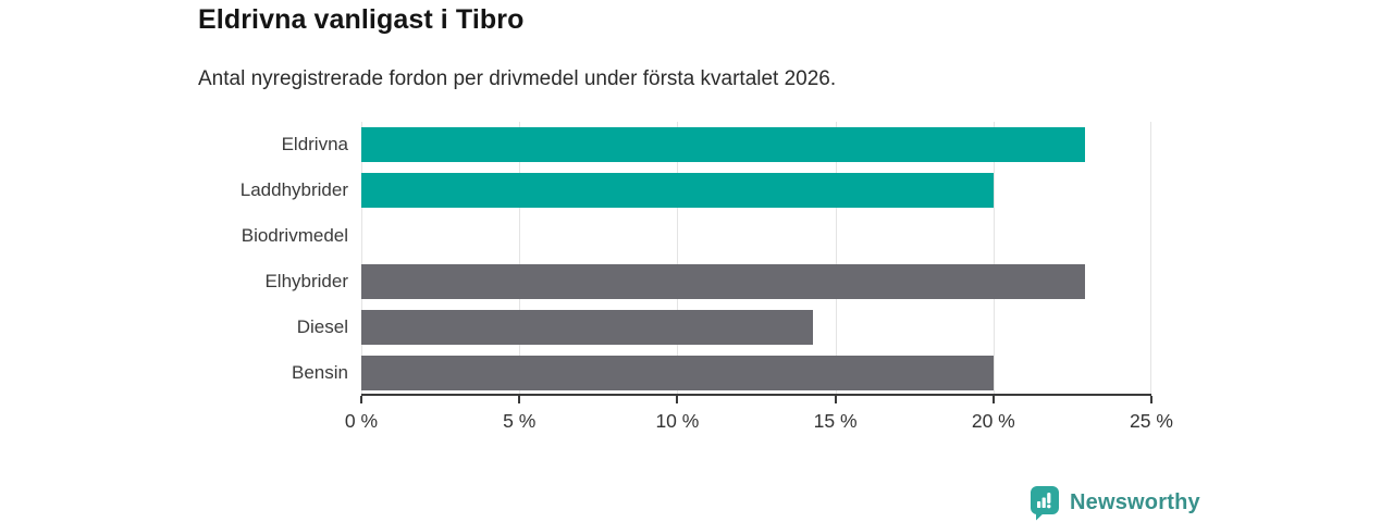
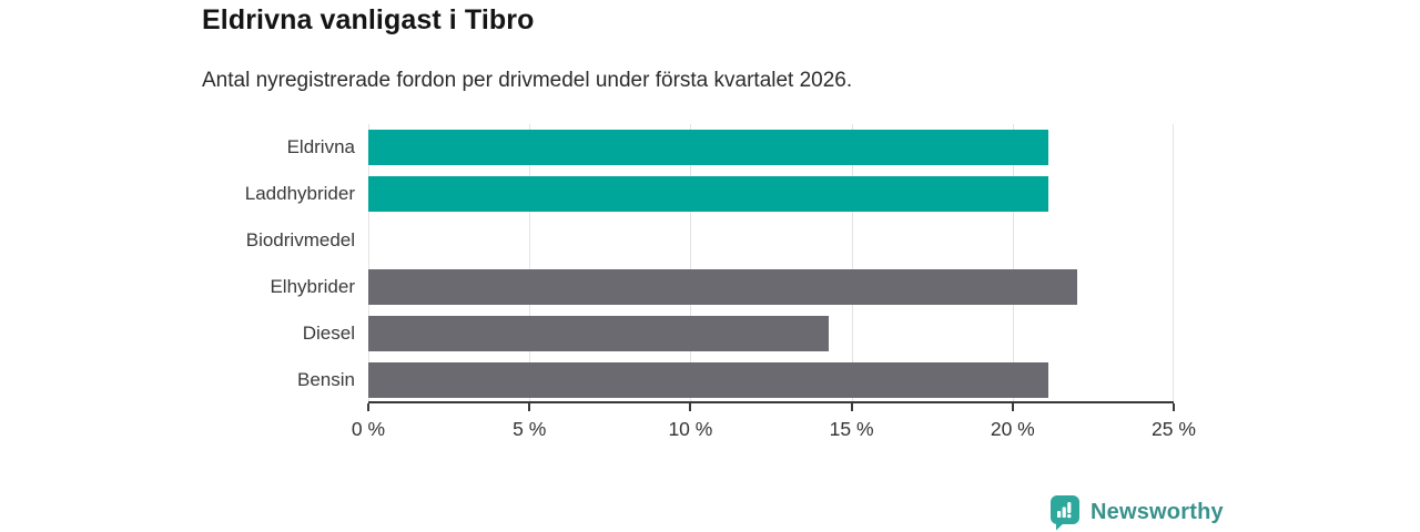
Eldrivna: 22.9% -> 21.1%
Laddhybrider: 20.0% -> 21.1%
Elhybrider: 22.9% -> 22.0%
Bensin: 20.0% -> 21.1%
